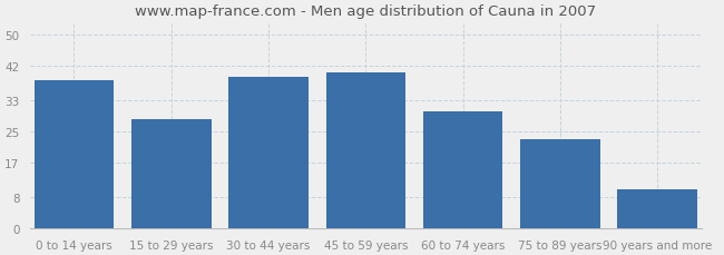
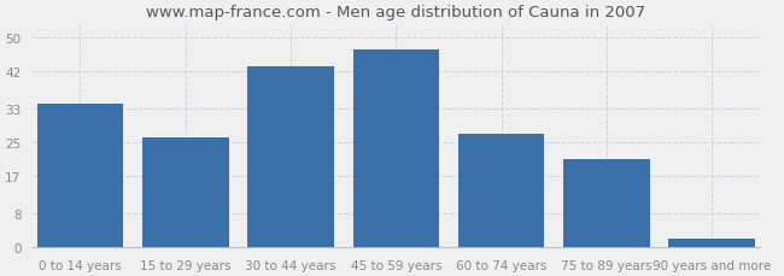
0 to 14 years: 38 -> 34
15 to 29 years: 28 -> 26
30 to 44 years: 39 -> 43
45 to 59 years: 40 -> 47
60 to 74 years: 30 -> 27
75 to 89 years: 23 -> 21
90 years and more: 10 -> 2
